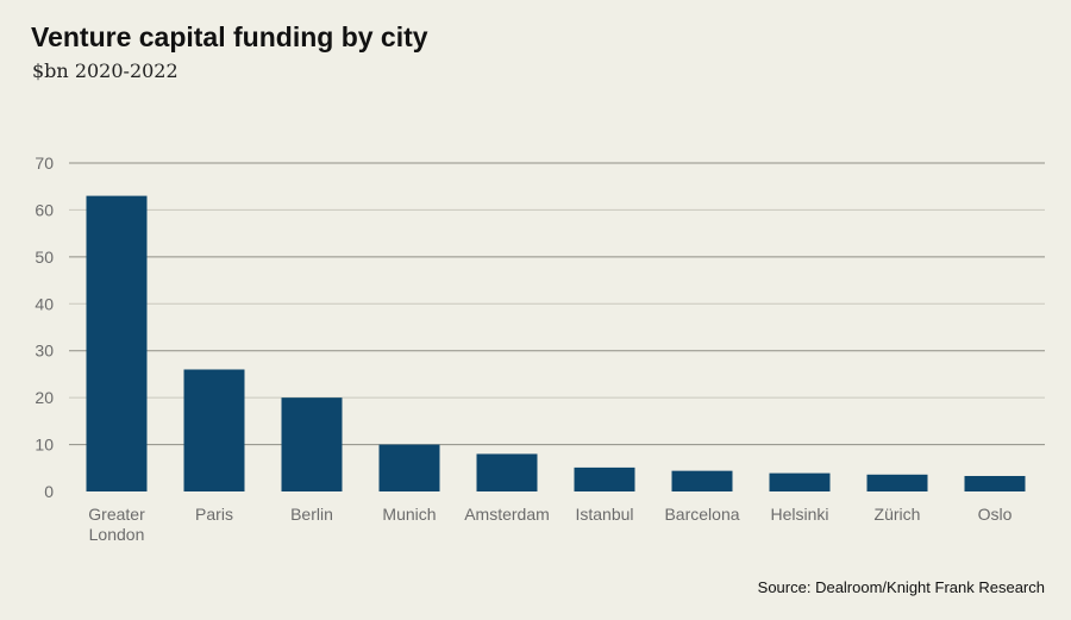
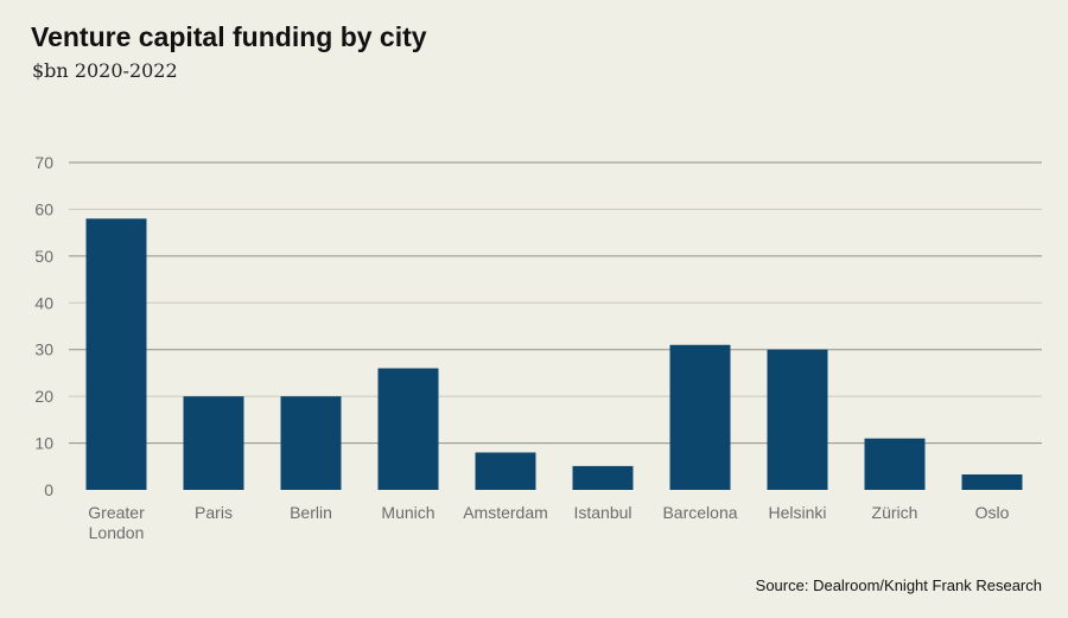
Greater London: 63 -> 58
Paris: 26 -> 20
Munich: 10 -> 26
Barcelona: 4 -> 31
Helsinki: 4 -> 30
Zürich: 4 -> 11
